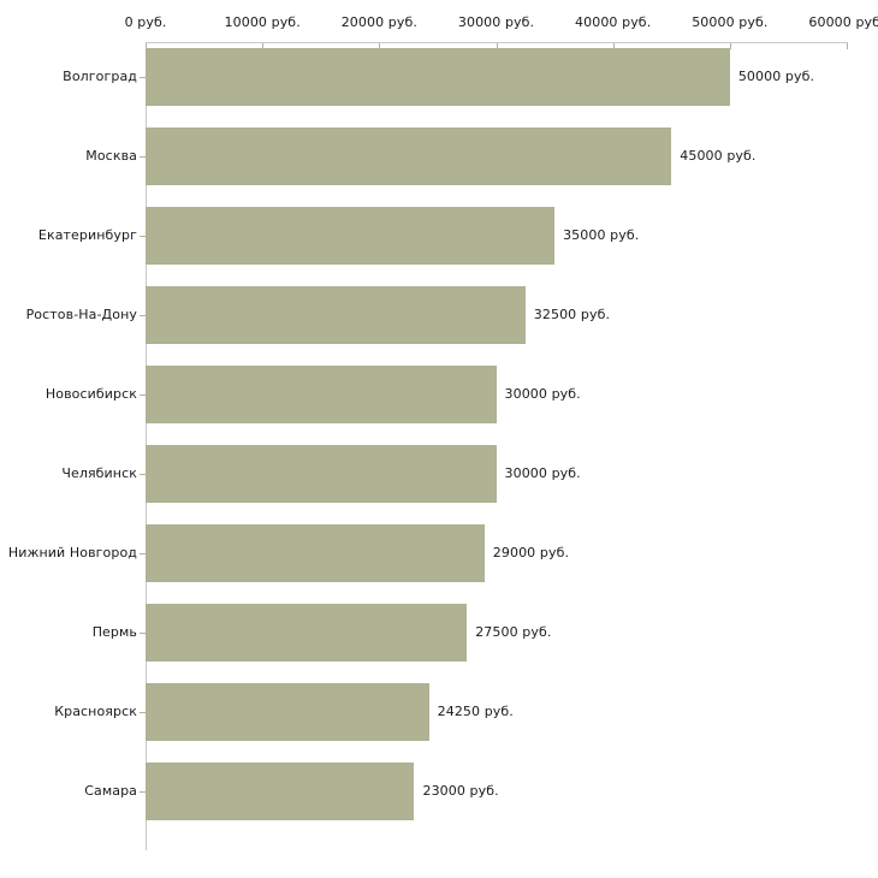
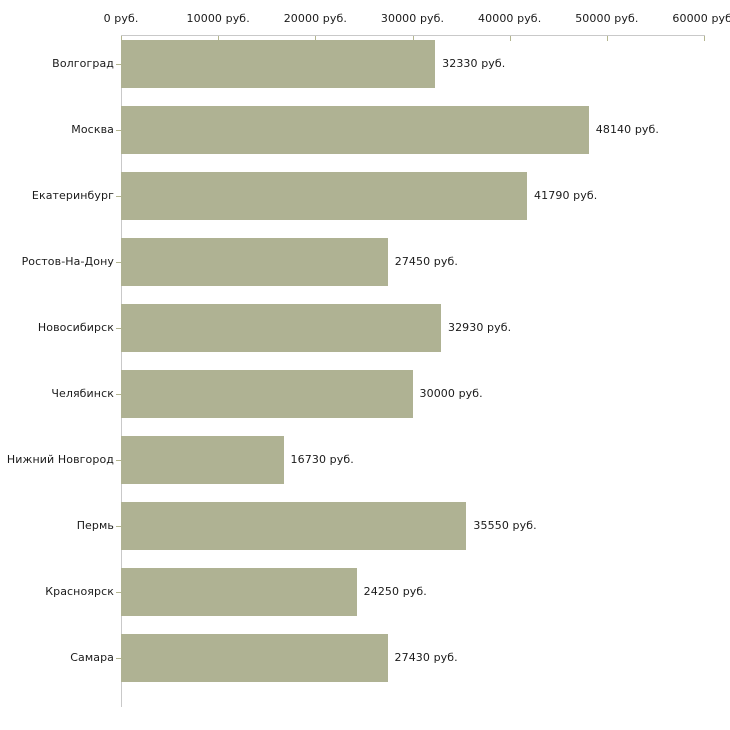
Волгоград: 50000 -> 32330
Москва: 45000 -> 48140
Екатеринбург: 35000 -> 41790
Ростов-На-Дону: 32500 -> 27450
Новосибирск: 30000 -> 32930
Нижний Новгород: 29000 -> 16730
Пермь: 27500 -> 35550
Самара: 23000 -> 27430
